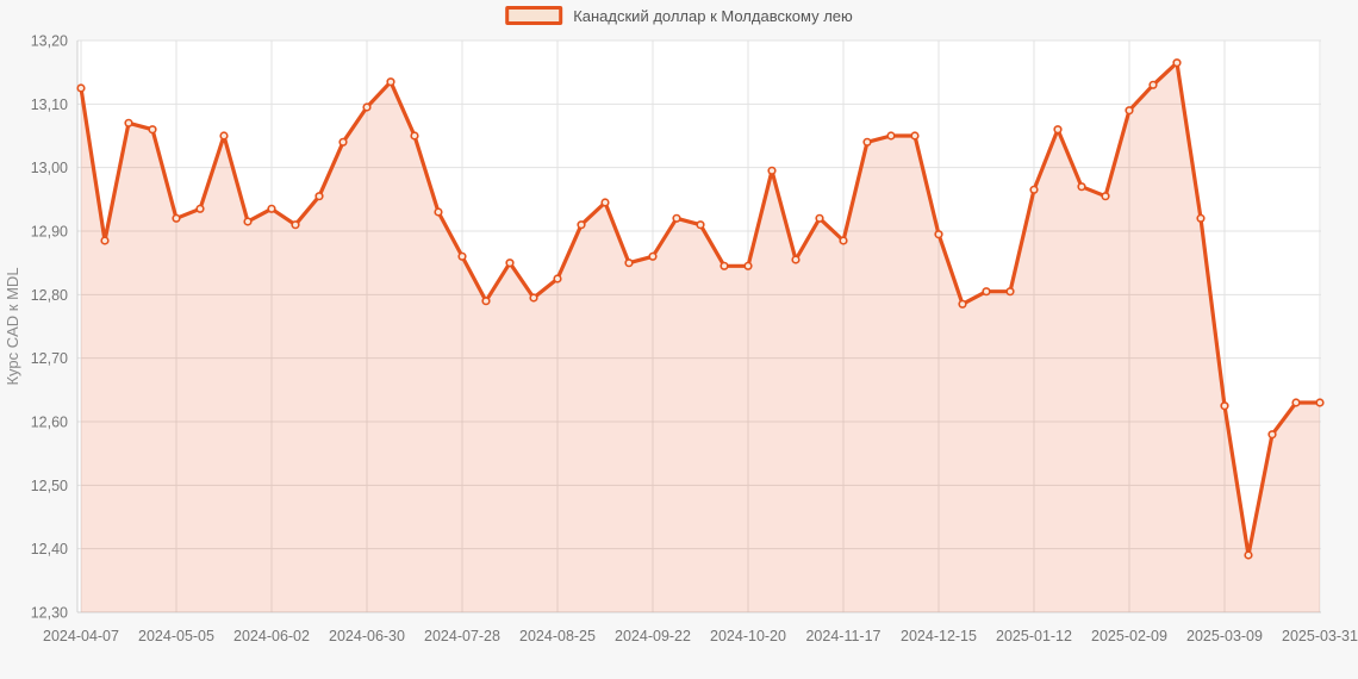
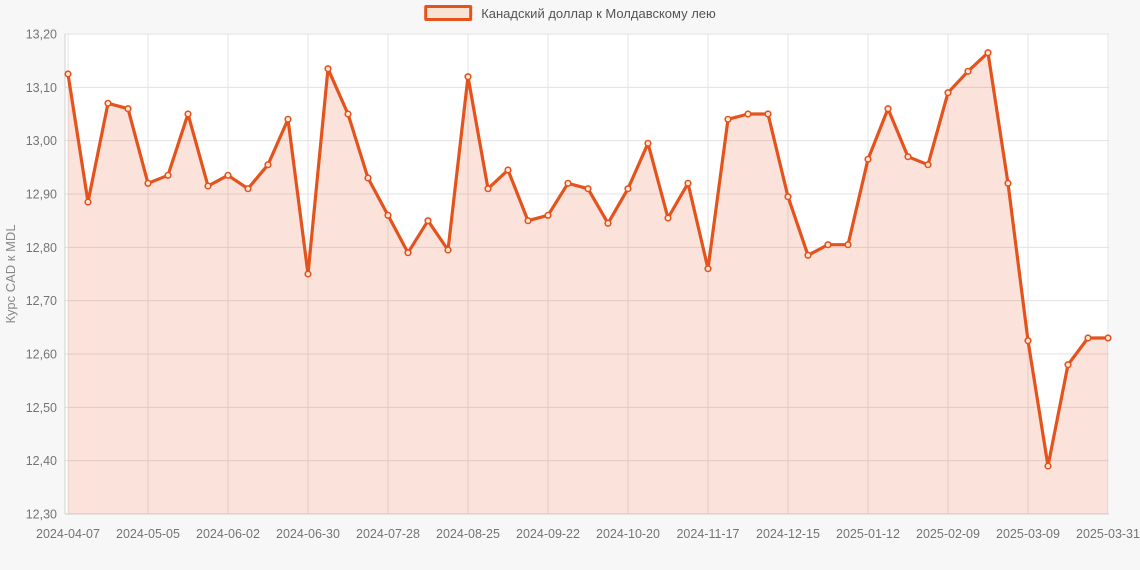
2024-06-30: 13,10 -> 12,75
2024-08-25: 12,82 -> 13,12
2024-10-20: 12,85 -> 12,91
2024-11-17: 12,88 -> 12,76
